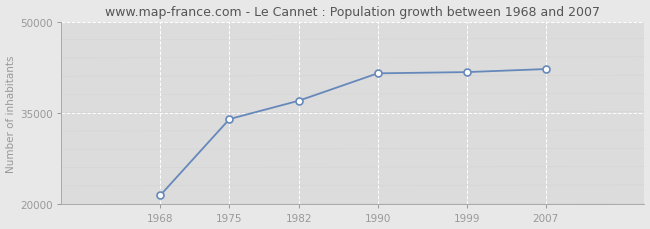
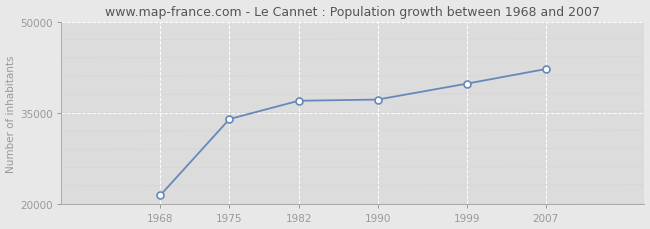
1990: 41500 -> 37200
1999: 41700 -> 39800
